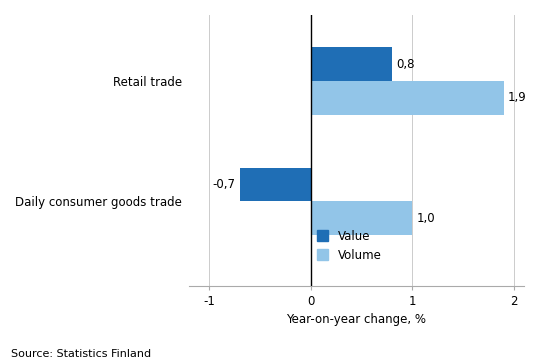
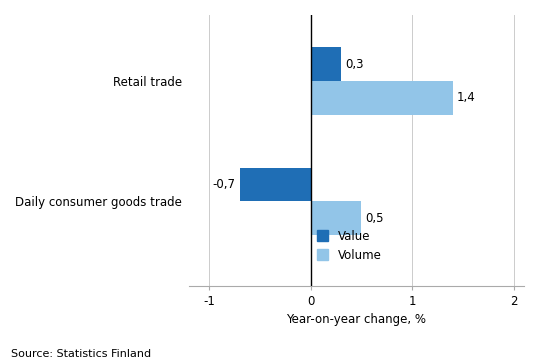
Value/Retail trade: 0,8 -> 0,3
Volume/Retail trade: 1,9 -> 1,4
Volume/Daily consumer goods trade: 1,0 -> 0,5
